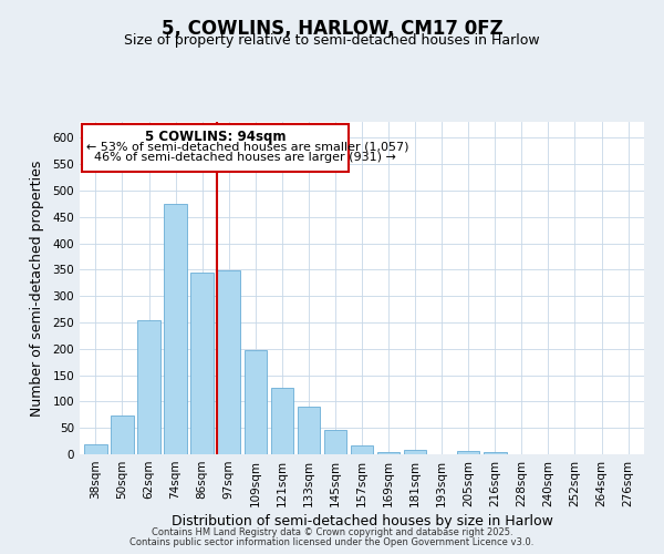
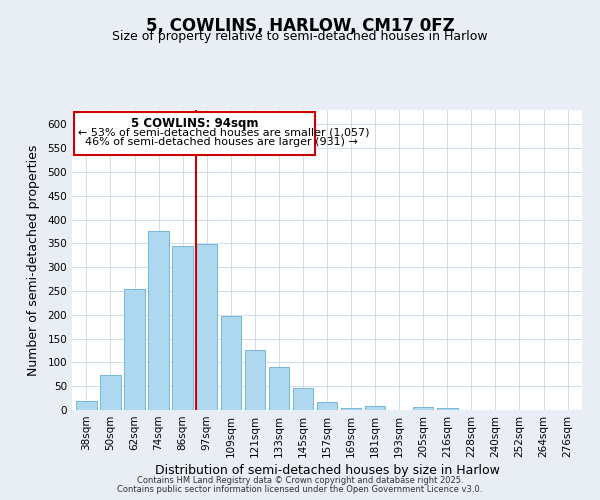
74sqm: 475 -> 375
